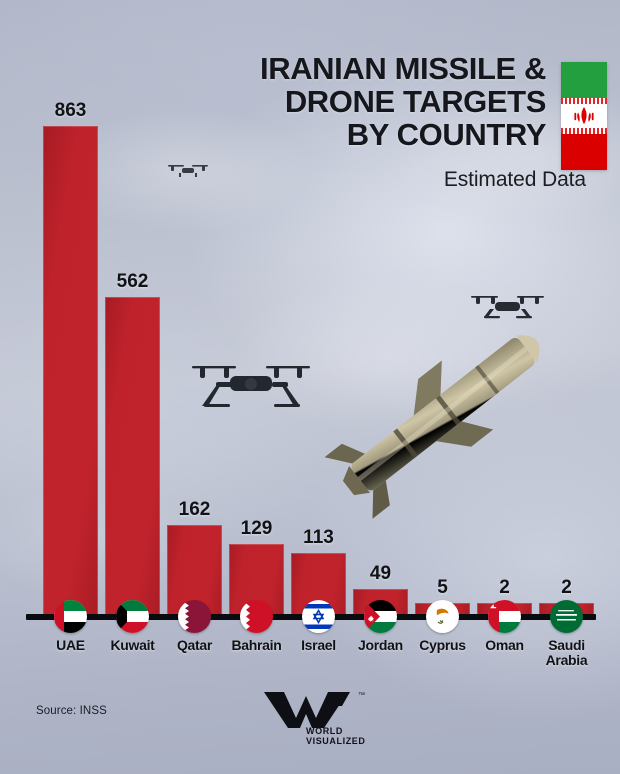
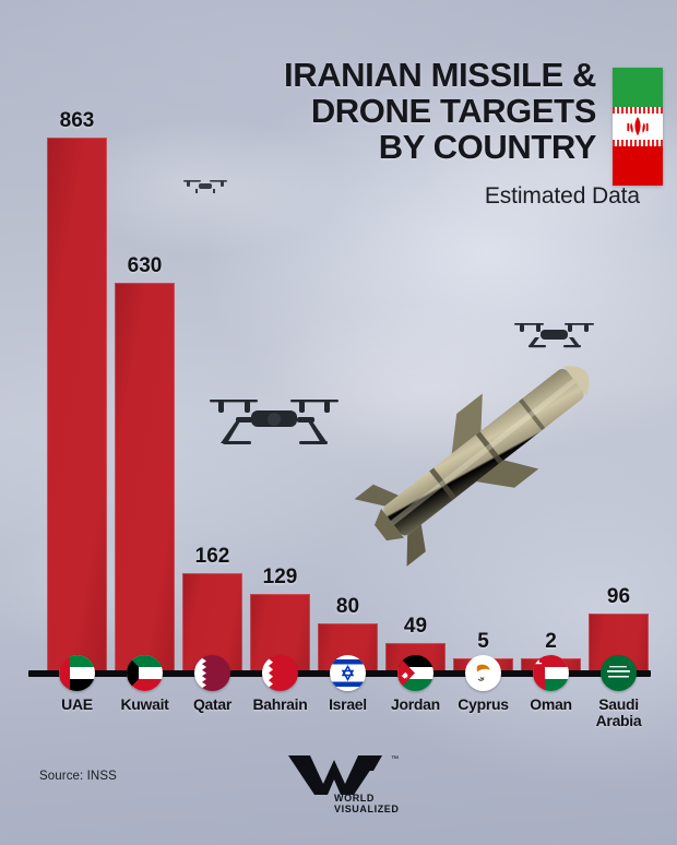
Kuwait: 562 -> 630
Israel: 113 -> 80
Saudi Arabia: 2 -> 96
